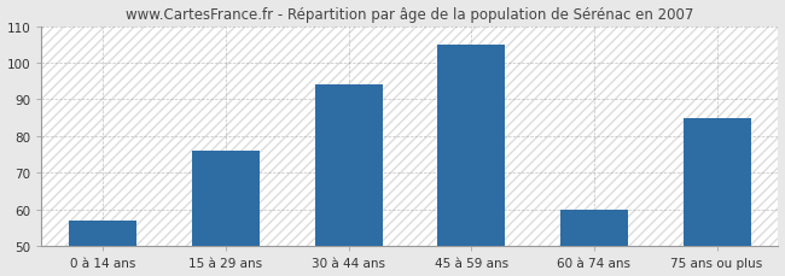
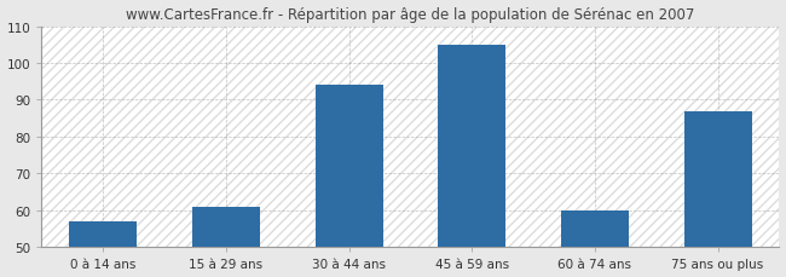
15 à 29 ans: 76 -> 61
75 ans ou plus: 85 -> 87
